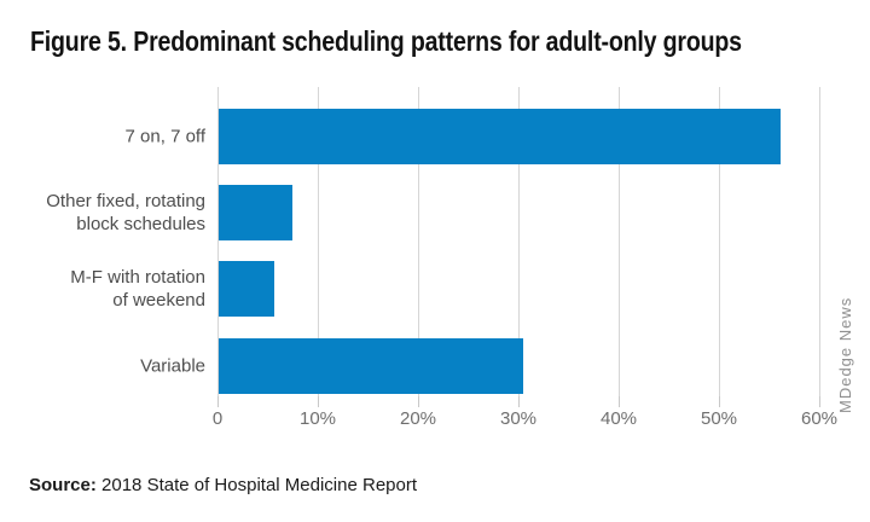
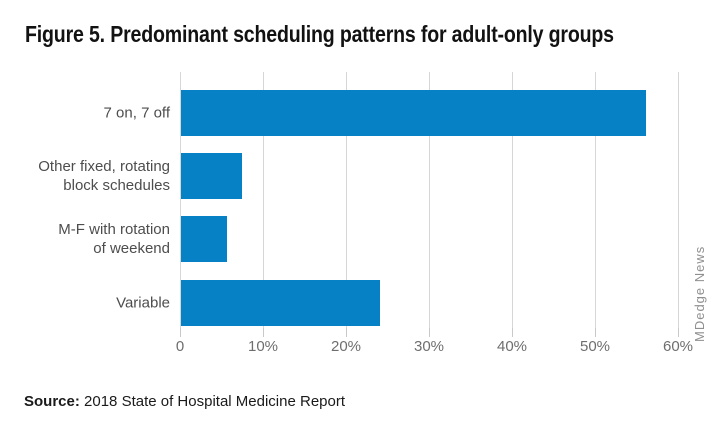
Variable: 30% -> 24%
